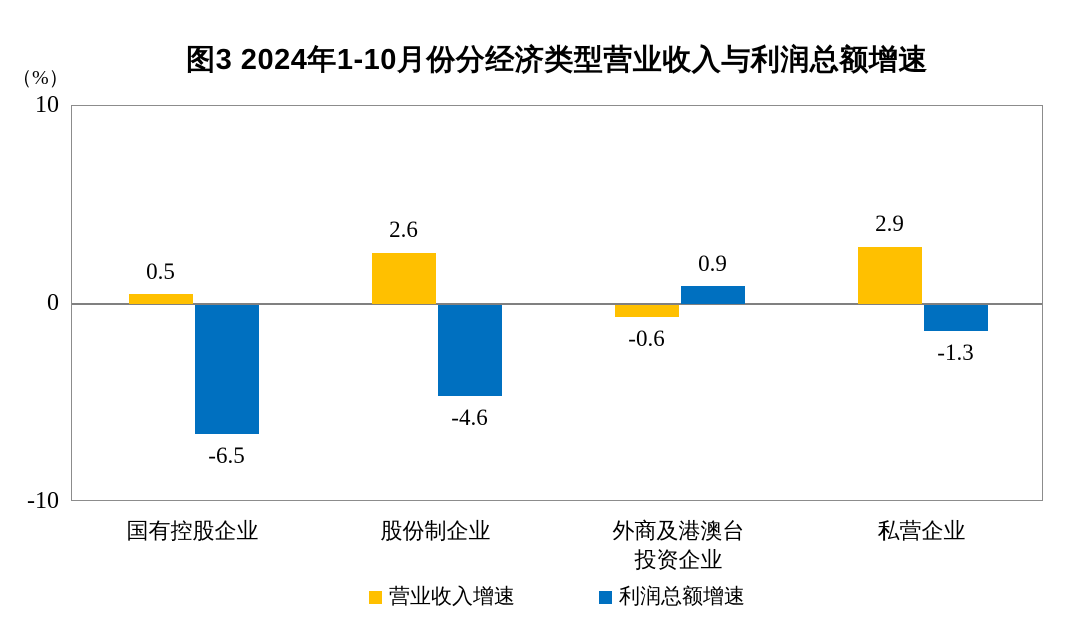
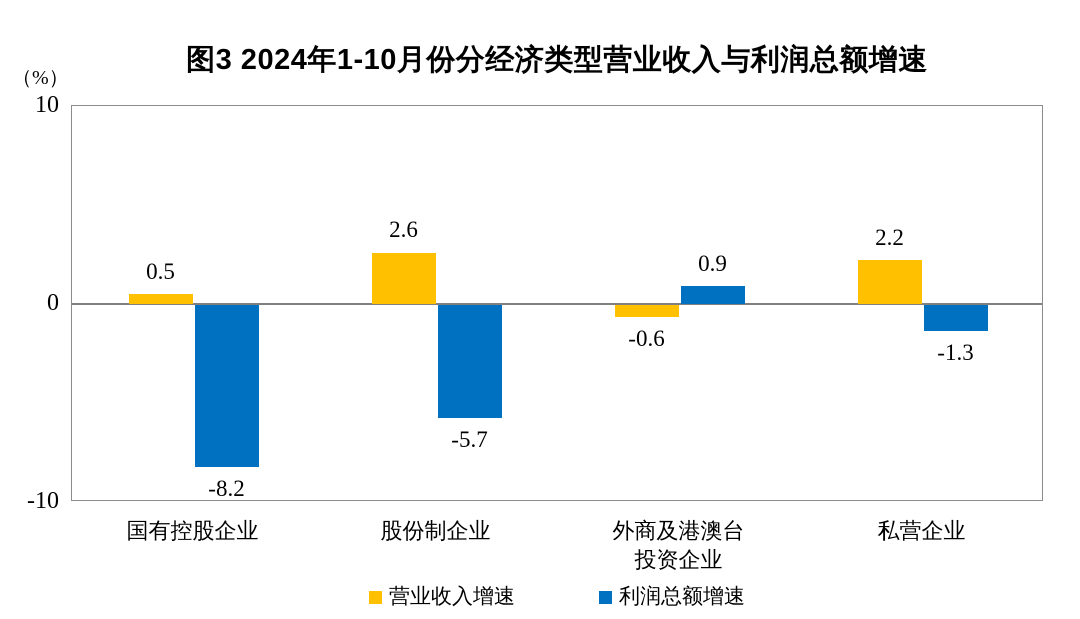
利润总额增速/国有控股企业: -6.5 -> -8.2
利润总额增速/股份制企业: -4.6 -> -5.7
营业收入增速/私营企业: 2.9 -> 2.2
